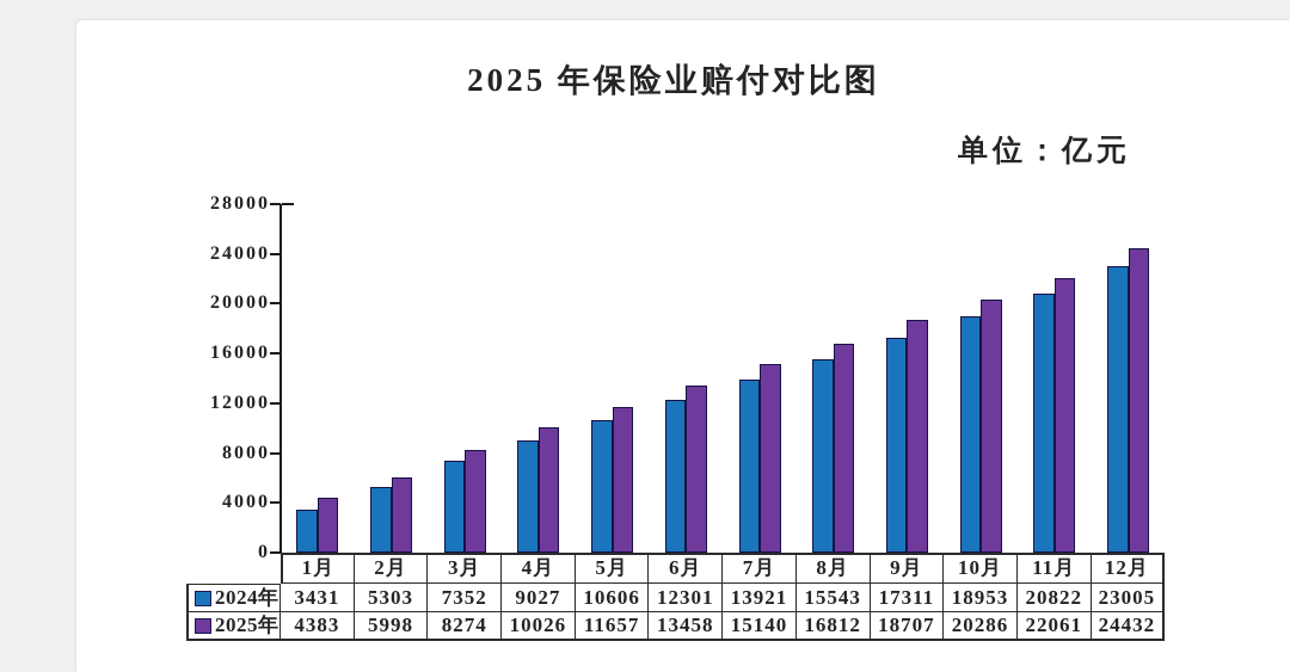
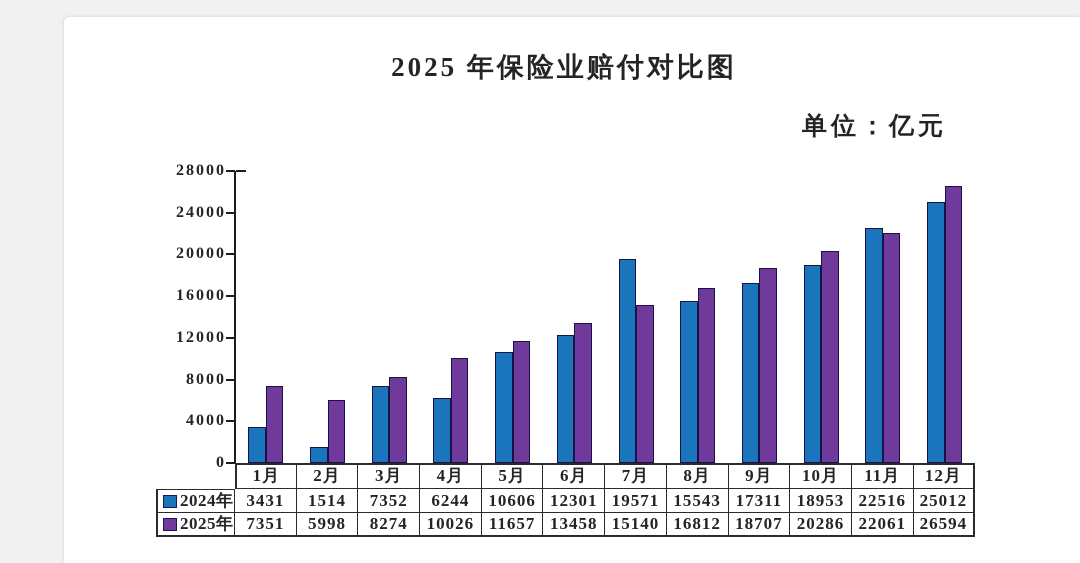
2025年/1月: 4383 -> 7351
2024年/2月: 5303 -> 1514
2024年/4月: 9027 -> 6244
2024年/7月: 13921 -> 19571
2024年/11月: 20822 -> 22516
2024年/12月: 23005 -> 25012
2025年/12月: 24432 -> 26594
